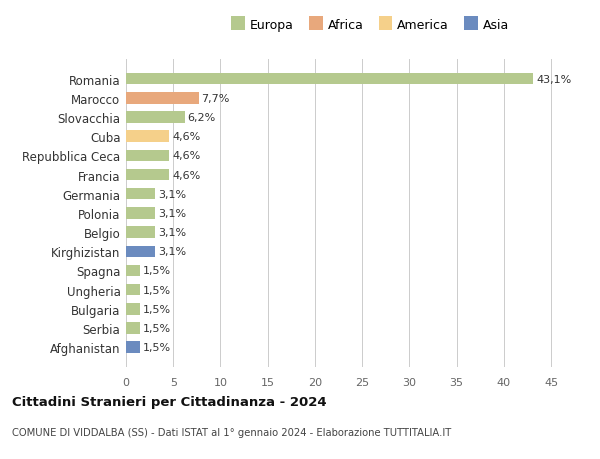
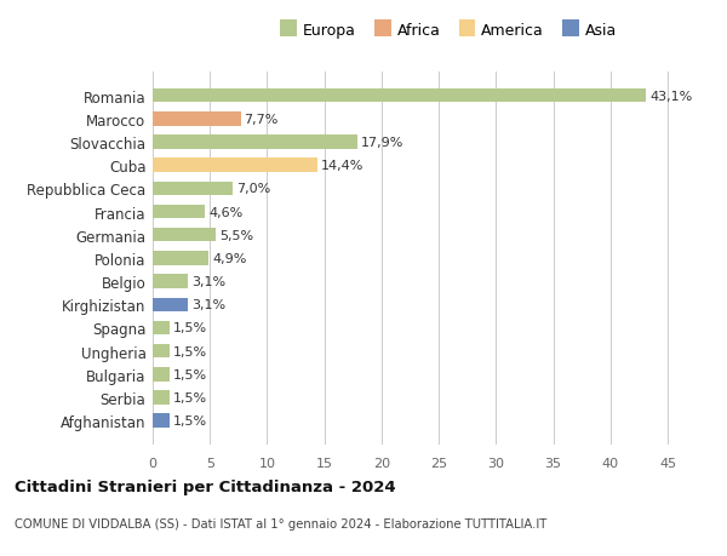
Slovacchia: 6,2% -> 17,9%
Cuba: 4,6% -> 14,4%
Repubblica Ceca: 4,6% -> 7,0%
Germania: 3,1% -> 5,5%
Polonia: 3,1% -> 4,9%
